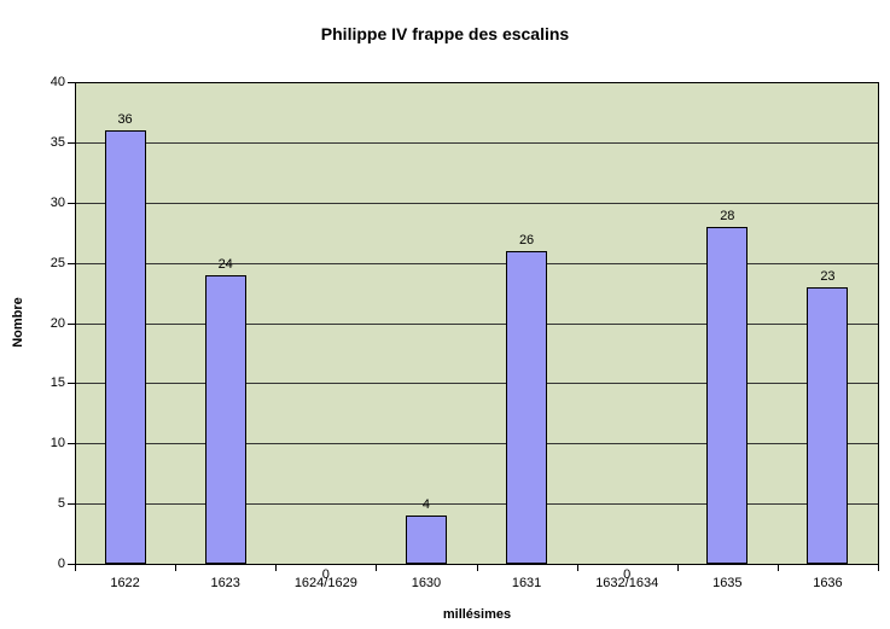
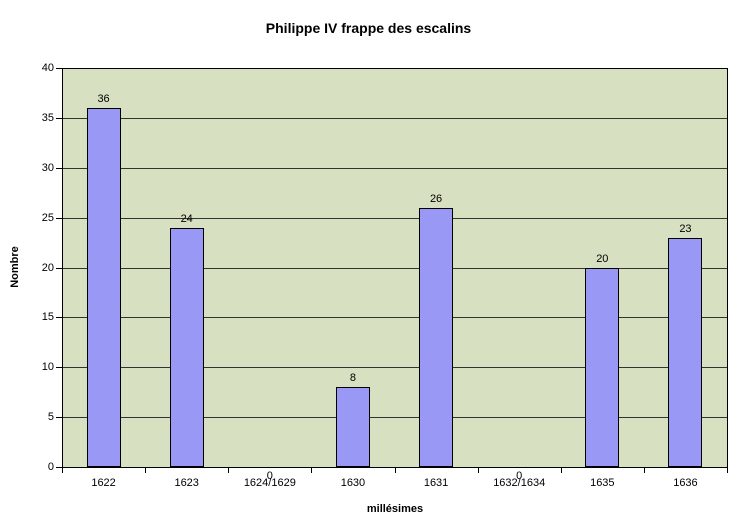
1630: 4 -> 8
1635: 28 -> 20
